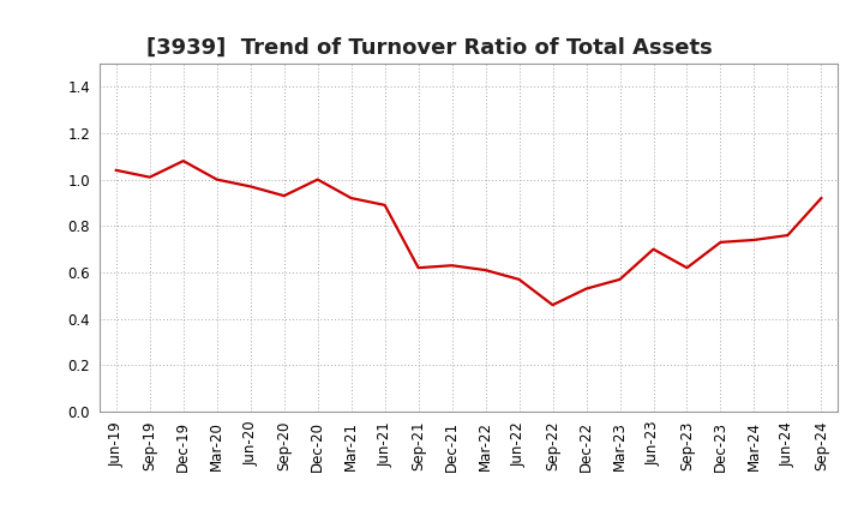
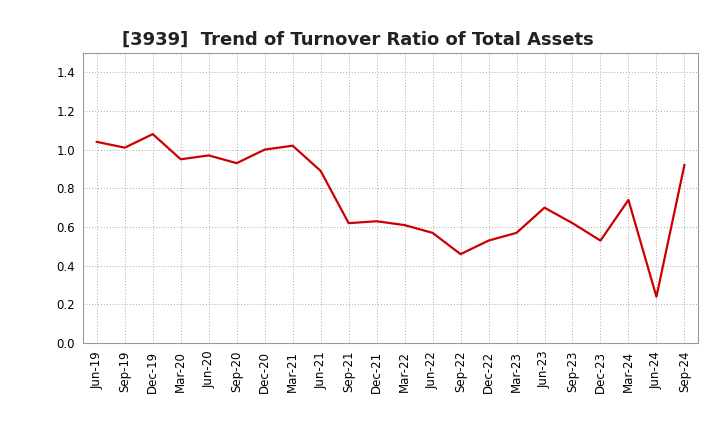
Mar-20: 1.00 -> 0.95
Mar-21: 0.92 -> 1.02
Dec-23: 0.73 -> 0.53
Jun-24: 0.76 -> 0.24
